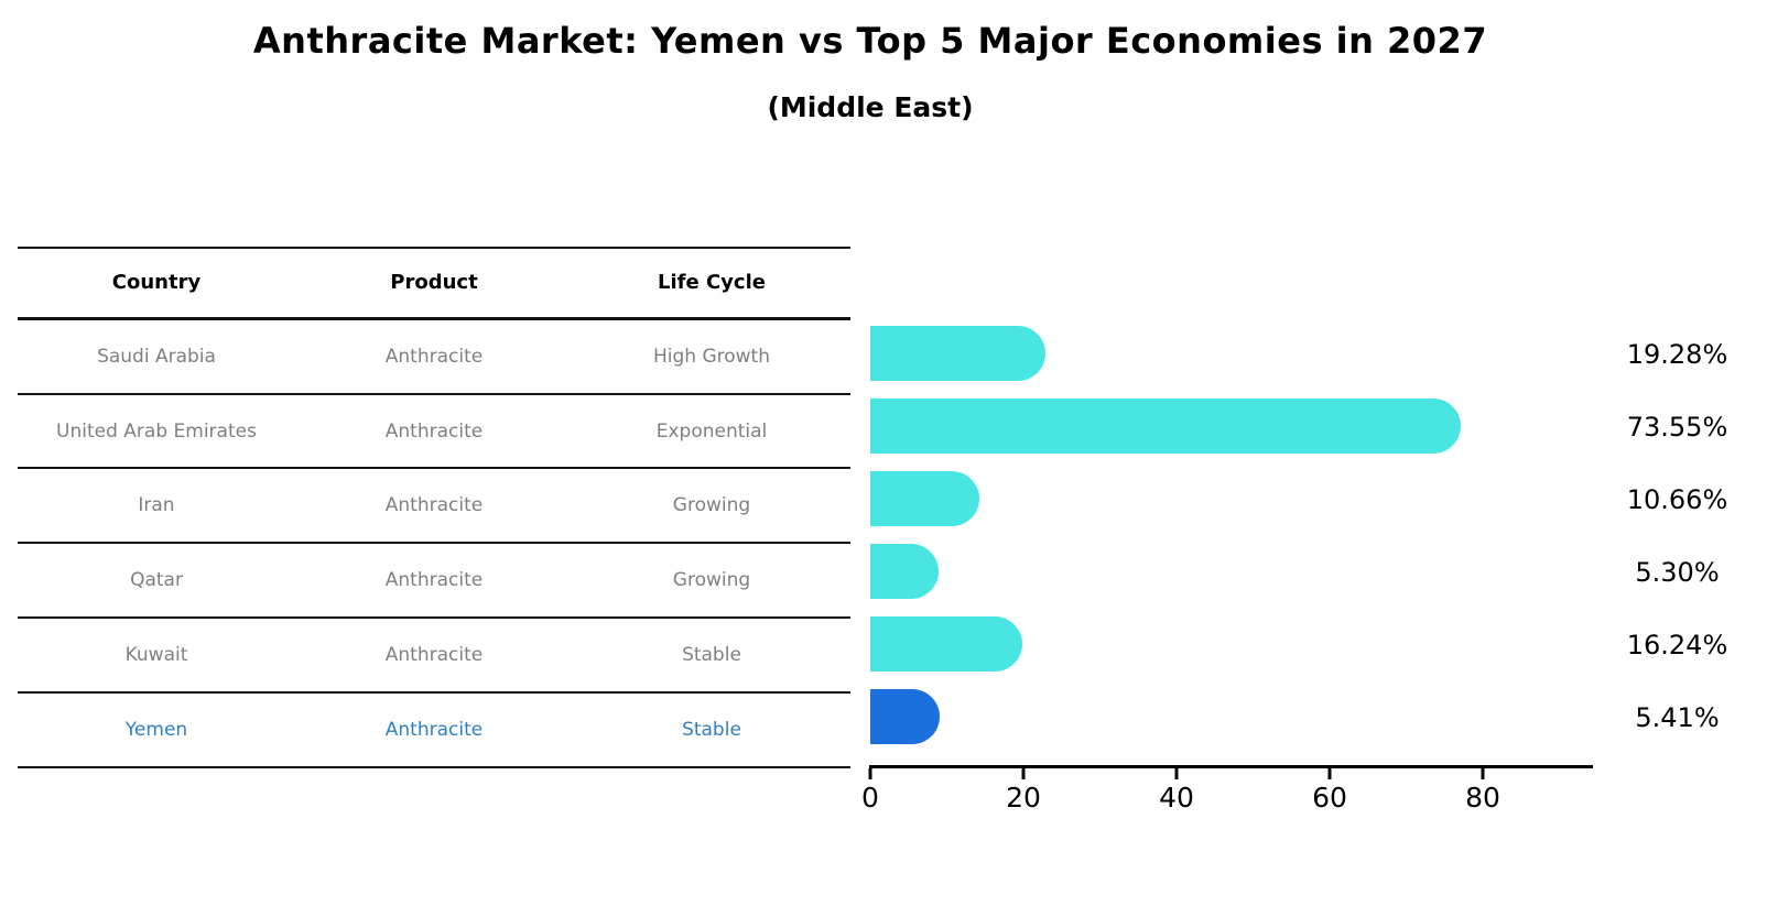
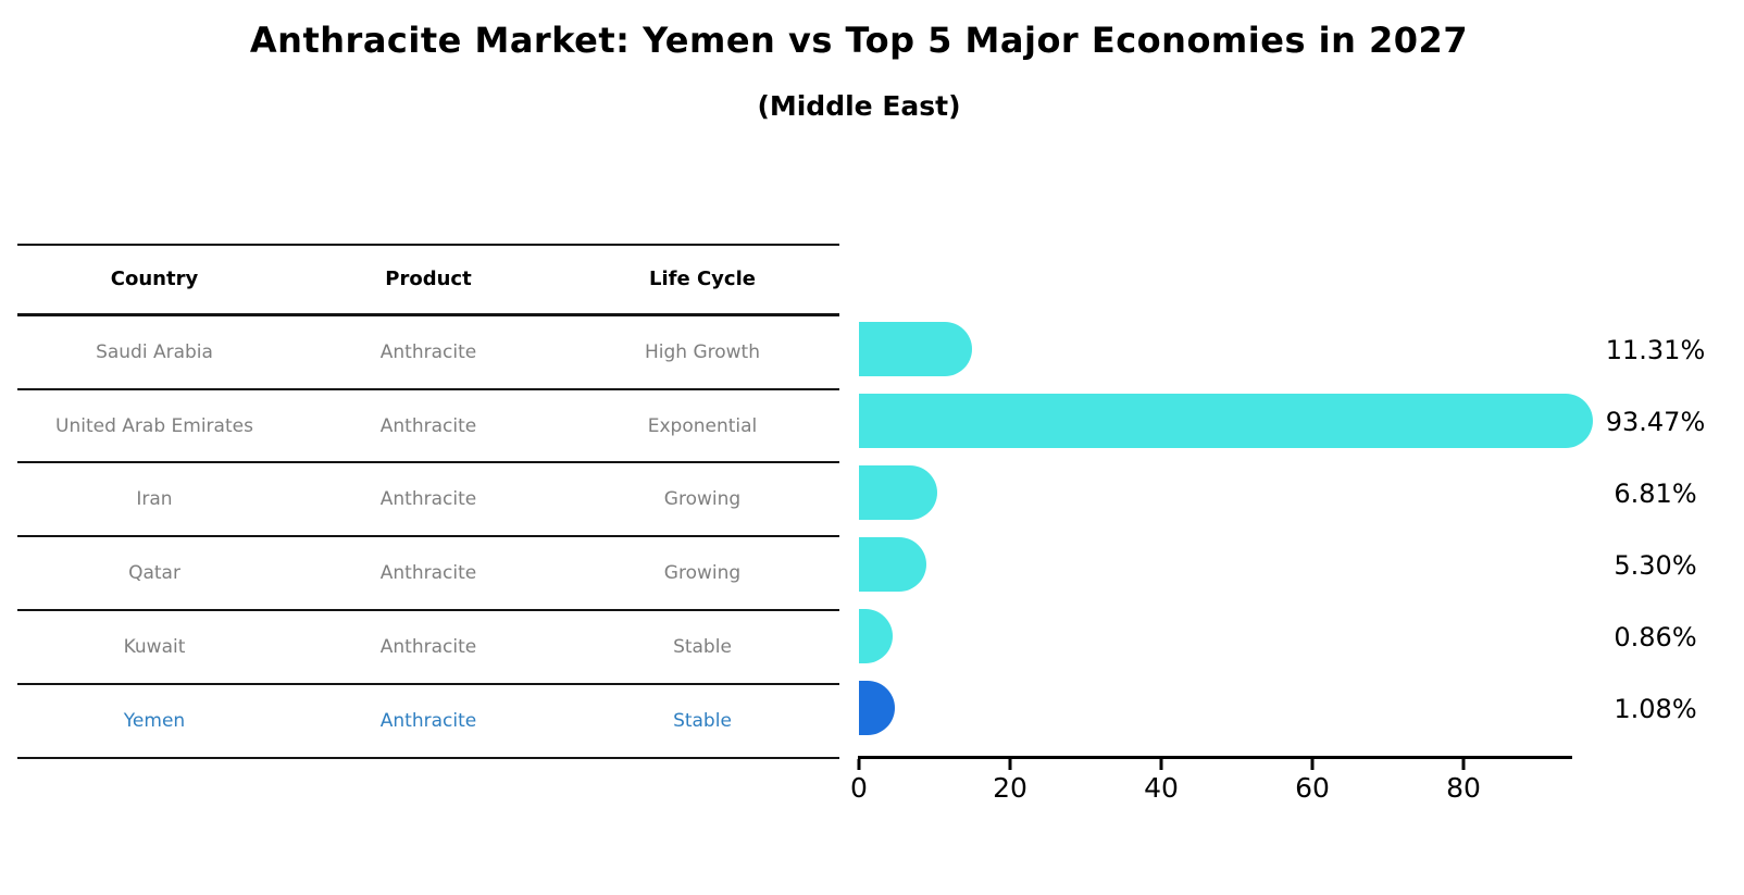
Saudi Arabia: 19.28% -> 11.31%
United Arab Emirates: 73.55% -> 93.47%
Iran: 10.66% -> 6.81%
Kuwait: 16.24% -> 0.86%
Yemen: 5.41% -> 1.08%
